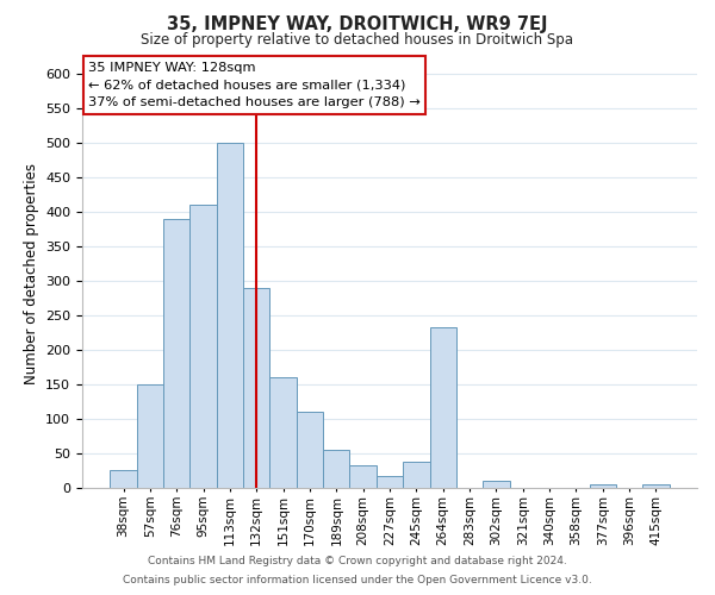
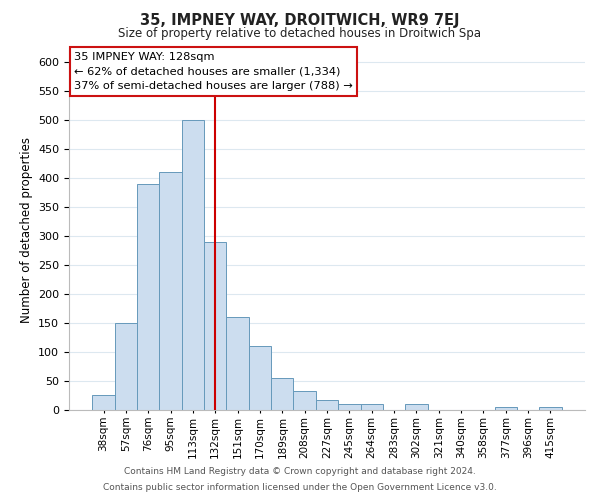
245sqm: 38 -> 10
264sqm: 232 -> 10
